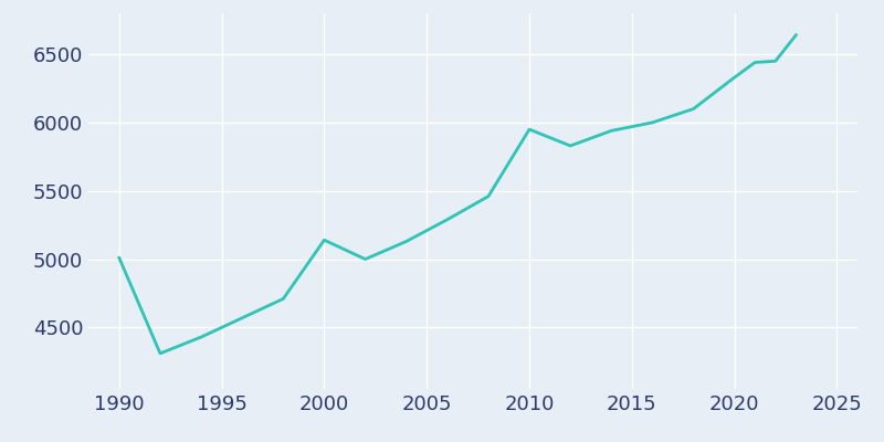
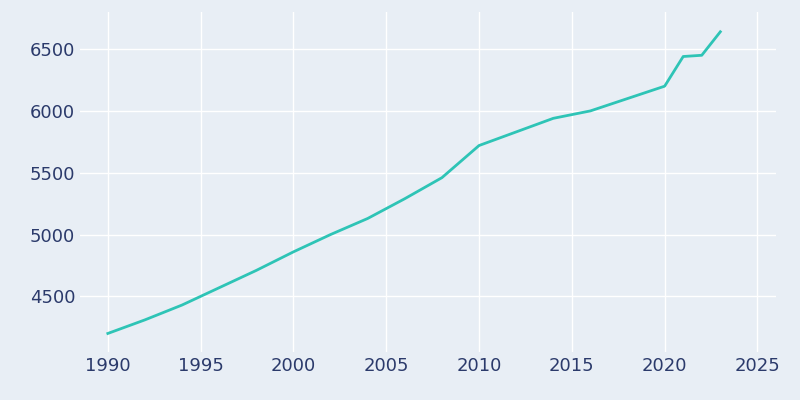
1990: 5010 -> 4200
2000: 5140 -> 4860
2010: 5950 -> 5720
2020: 6330 -> 6200
